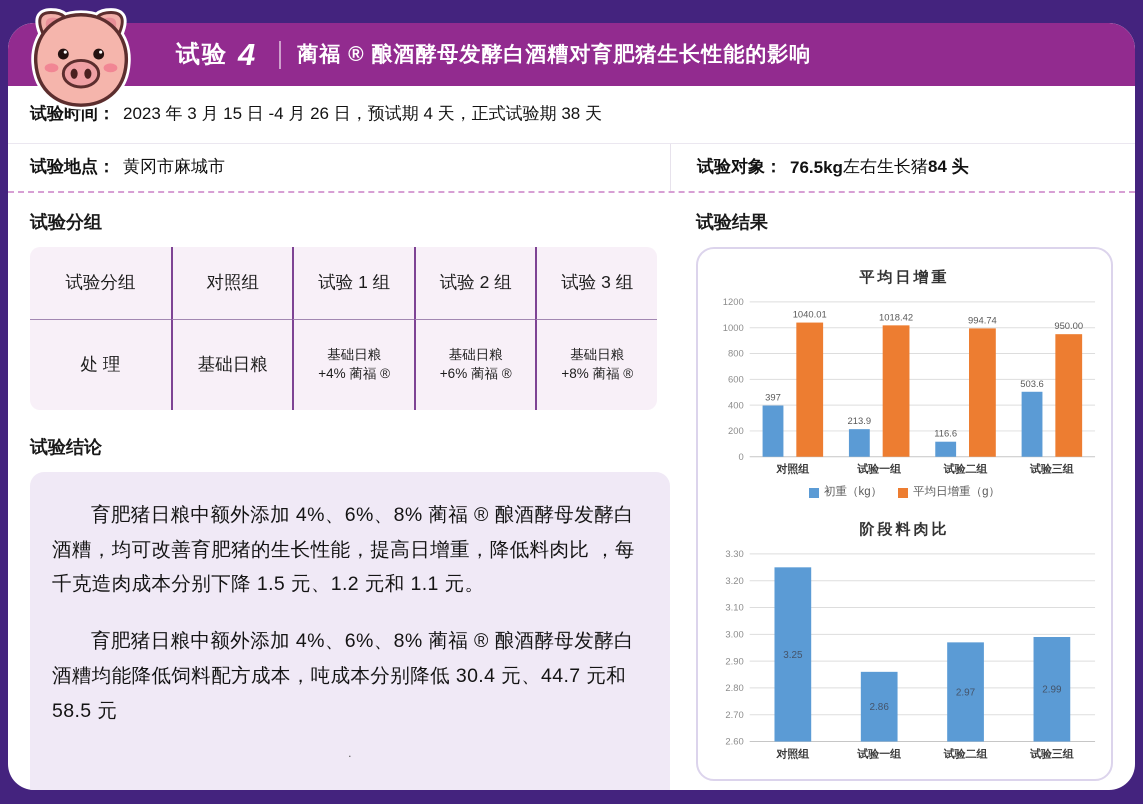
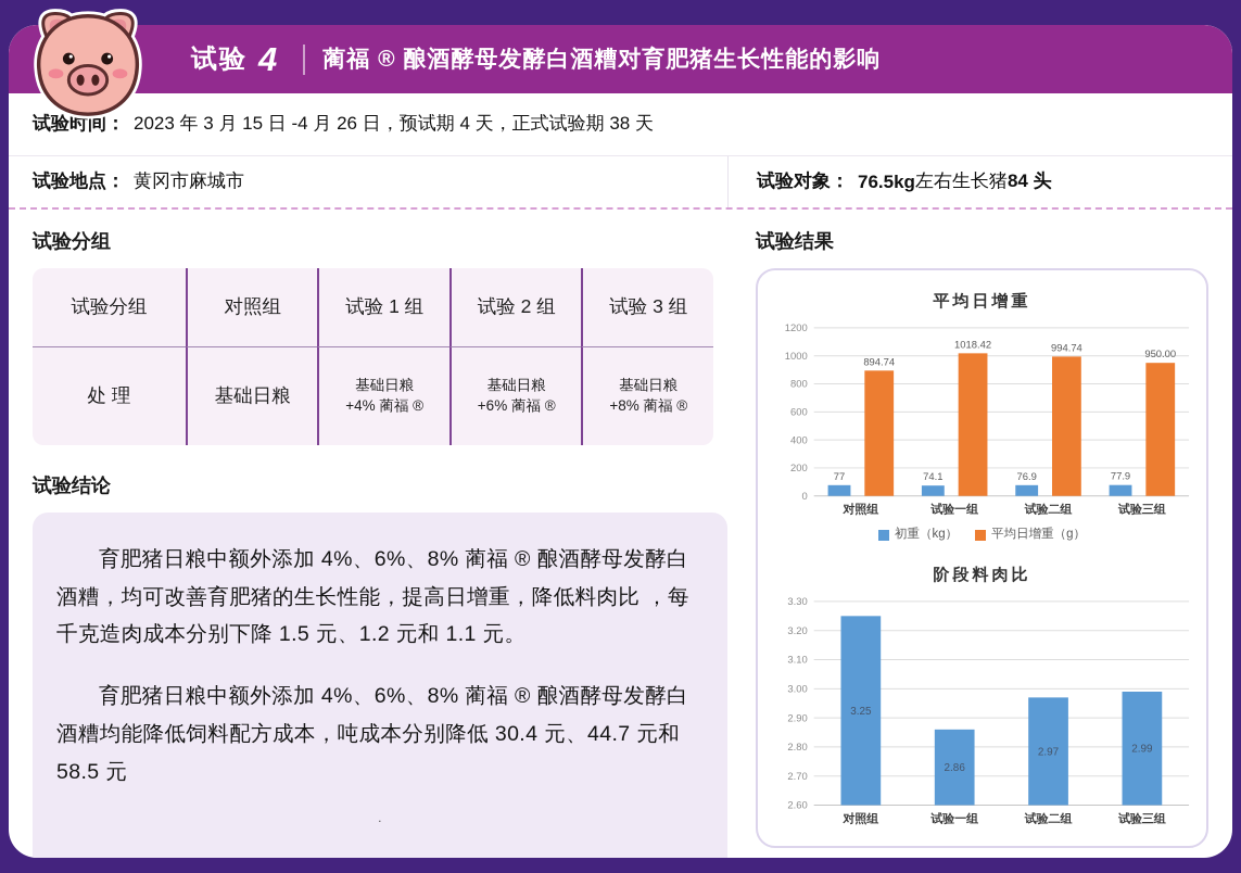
平均日增重/初重（kg）/对照组: 397 -> 77
平均日增重/平均日增重（g）/对照组: 1040.01 -> 894.74
平均日增重/初重（kg）/试验一组: 213.9 -> 74.1
平均日增重/初重（kg）/试验二组: 116.6 -> 76.9
平均日增重/初重（kg）/试验三组: 503.6 -> 77.9
